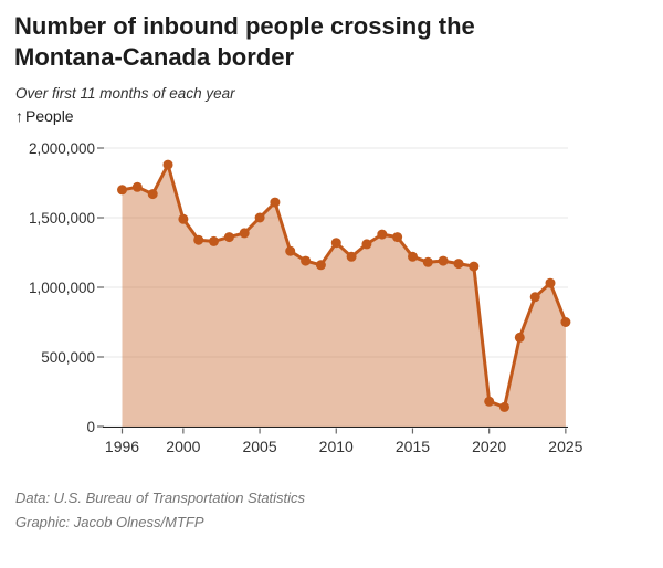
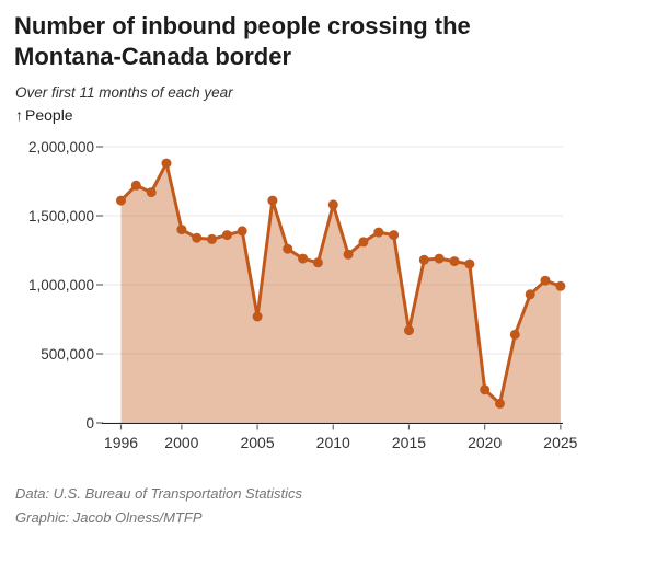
1996: 1700000 -> 1610000
2000: 1490000 -> 1400000
2005: 1500000 -> 770000
2010: 1320000 -> 1580000
2015: 1220000 -> 670000
2020: 180000 -> 240000
2025: 750000 -> 990000
